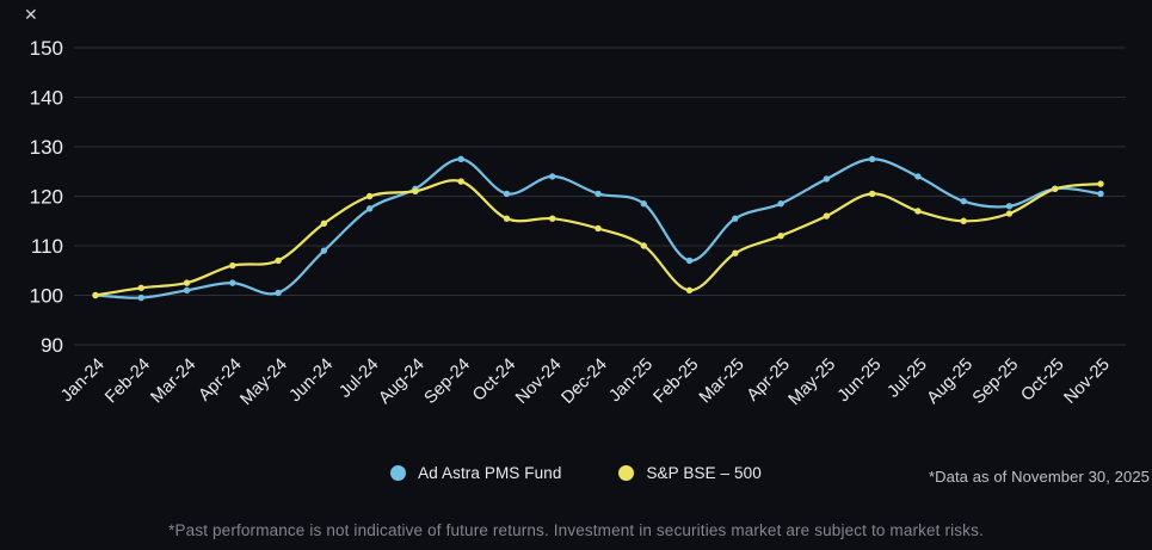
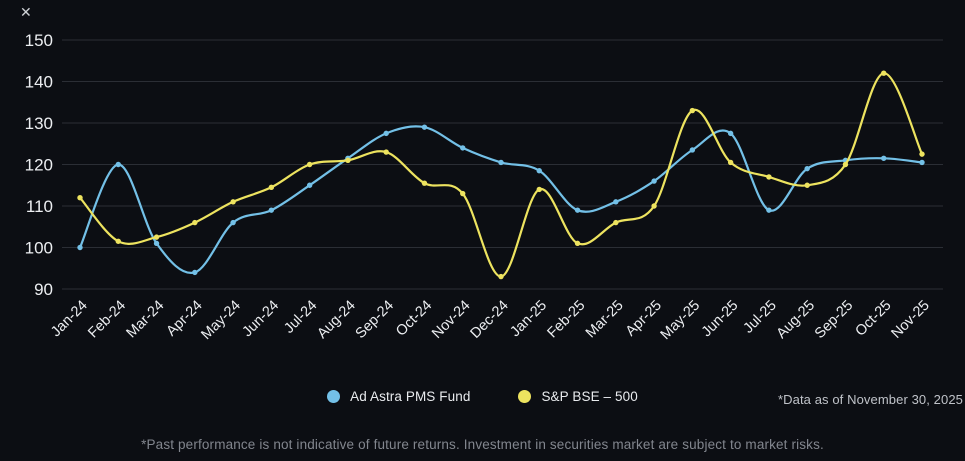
S&P BSE – 500/Jan-24: 100 -> 112
Ad Astra PMS Fund/Feb-24: 100 -> 120
Ad Astra PMS Fund/Apr-24: 102 -> 94
Ad Astra PMS Fund/May-24: 100 -> 106
S&P BSE – 500/May-24: 107 -> 111
Ad Astra PMS Fund/Jul-24: 118 -> 115
Ad Astra PMS Fund/Oct-24: 120 -> 129
S&P BSE – 500/Nov-24: 116 -> 113
S&P BSE – 500/Dec-24: 114 -> 93
S&P BSE – 500/Jan-25: 110 -> 114
Ad Astra PMS Fund/Feb-25: 107 -> 109
Ad Astra PMS Fund/Mar-25: 116 -> 111
S&P BSE – 500/Mar-25: 108 -> 106
Ad Astra PMS Fund/Apr-25: 118 -> 116
S&P BSE – 500/Apr-25: 112 -> 110
S&P BSE – 500/May-25: 116 -> 133
Ad Astra PMS Fund/Jul-25: 124 -> 109
Ad Astra PMS Fund/Sep-25: 118 -> 121
S&P BSE – 500/Sep-25: 116 -> 120
S&P BSE – 500/Oct-25: 122 -> 142
